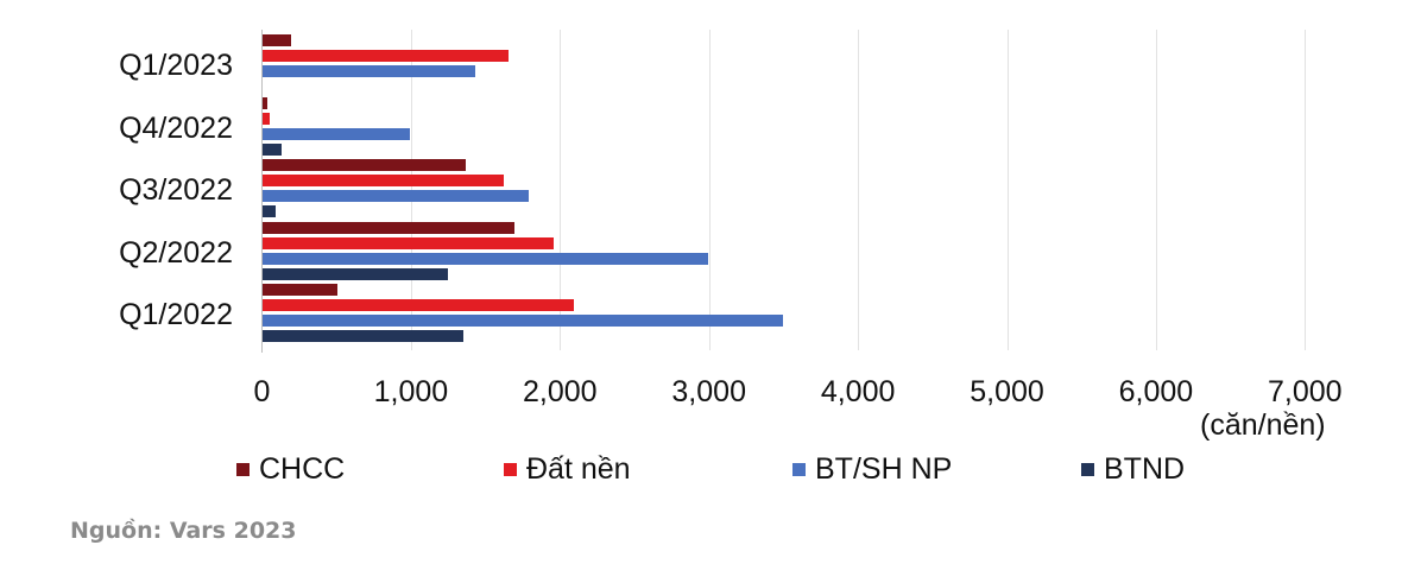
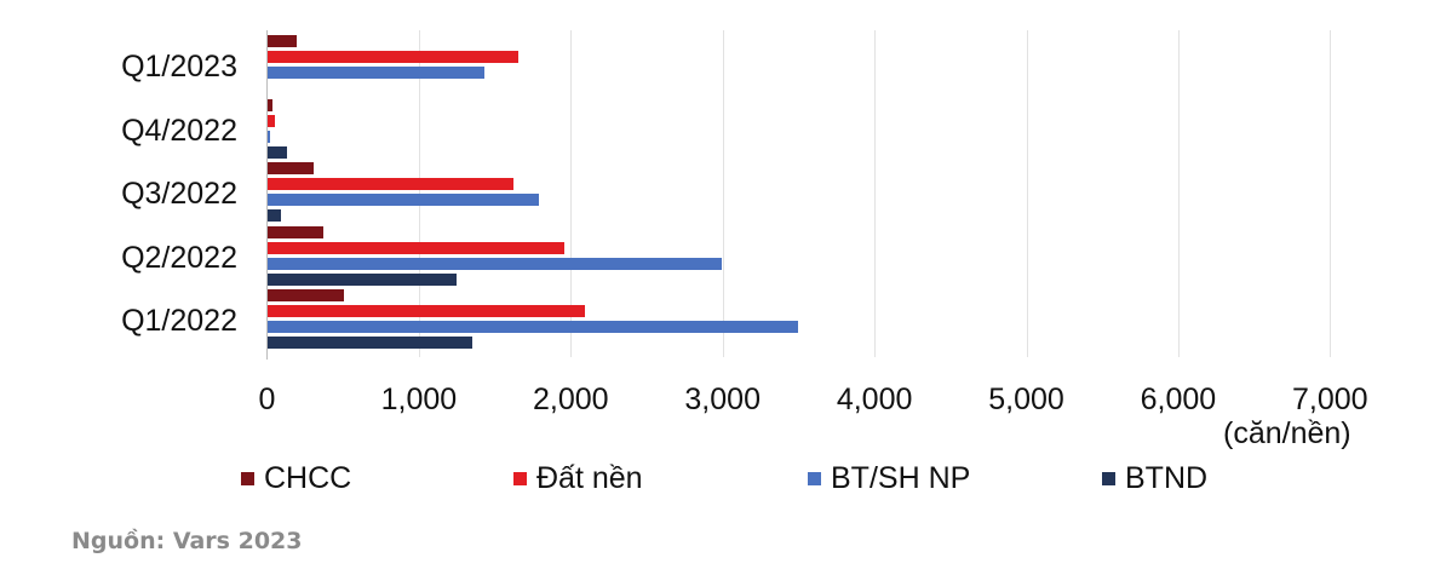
BT/SH NP/Q4/2022: 990 -> 20
CHCC/Q3/2022: 1360 -> 300
CHCC/Q2/2022: 1690 -> 370
